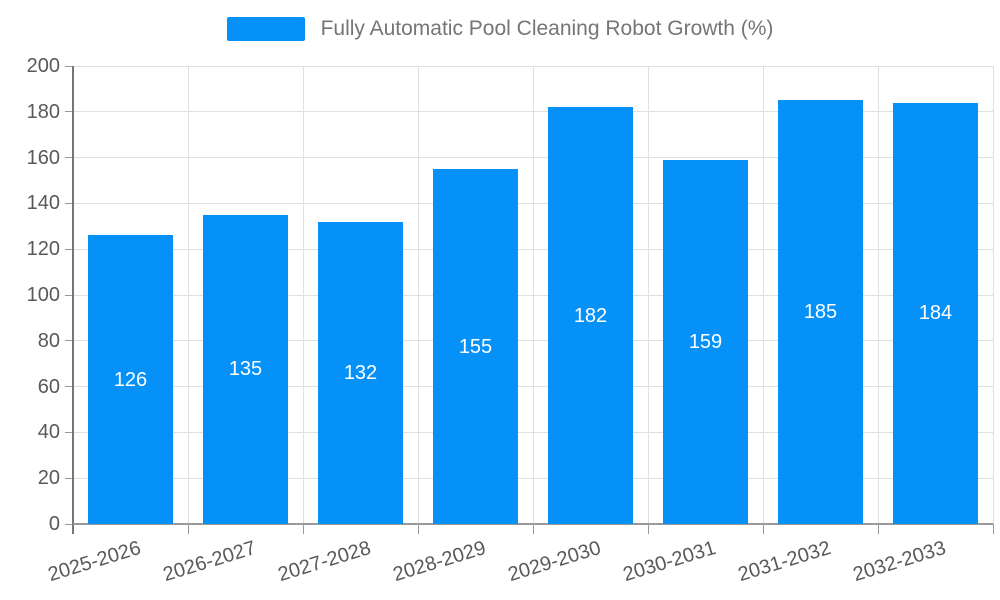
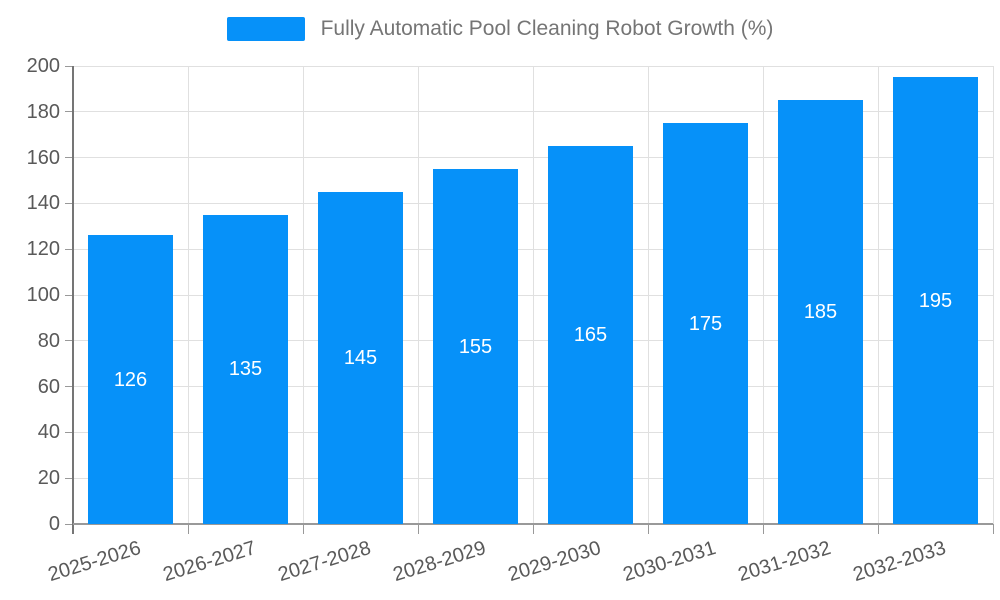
2027-2028: 132 -> 145
2029-2030: 182 -> 165
2030-2031: 159 -> 175
2032-2033: 184 -> 195
